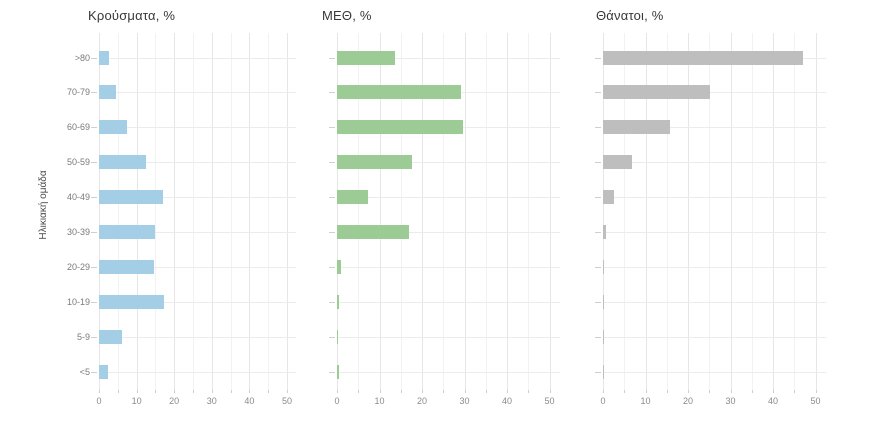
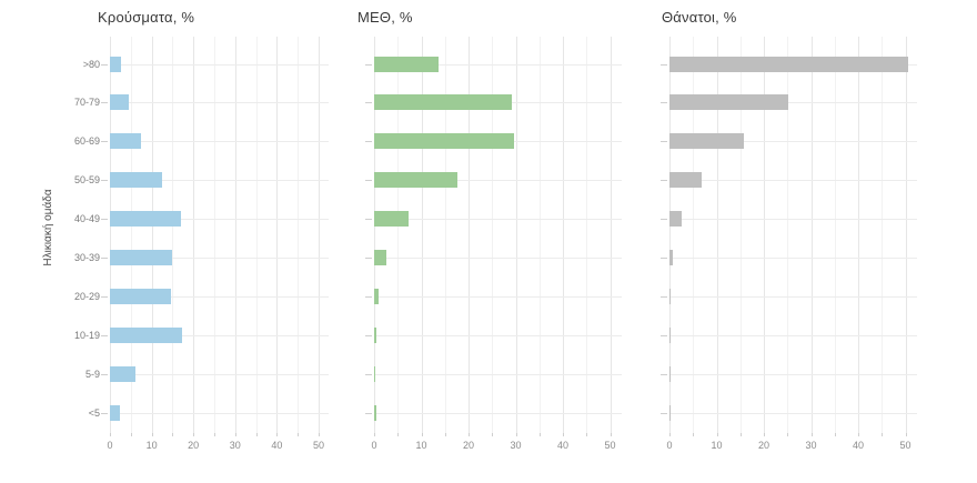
Θάνατοι, %/>80: 47 -> 51
ΜΕΘ, %/30-39: 17 -> 2
